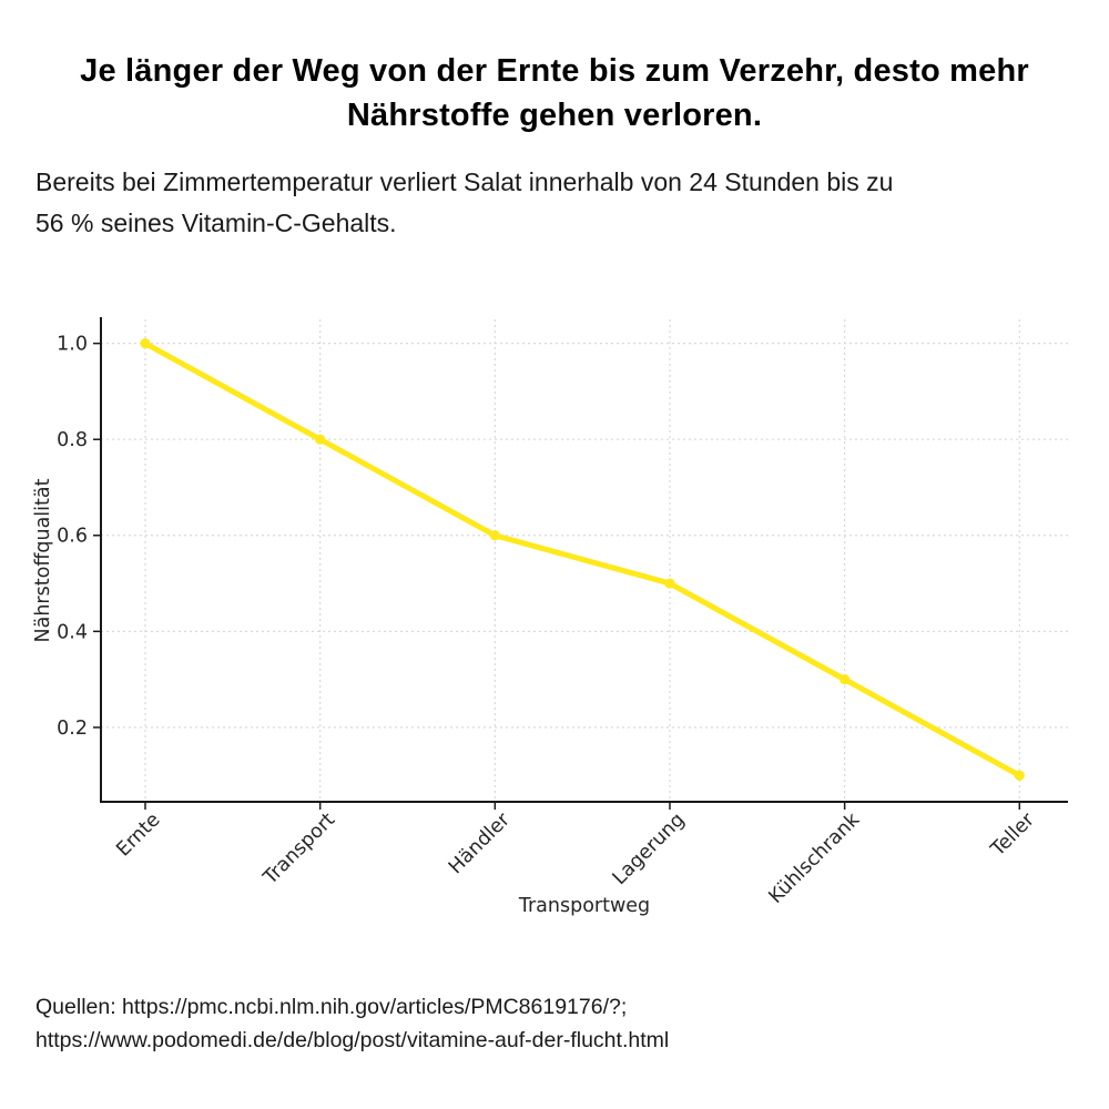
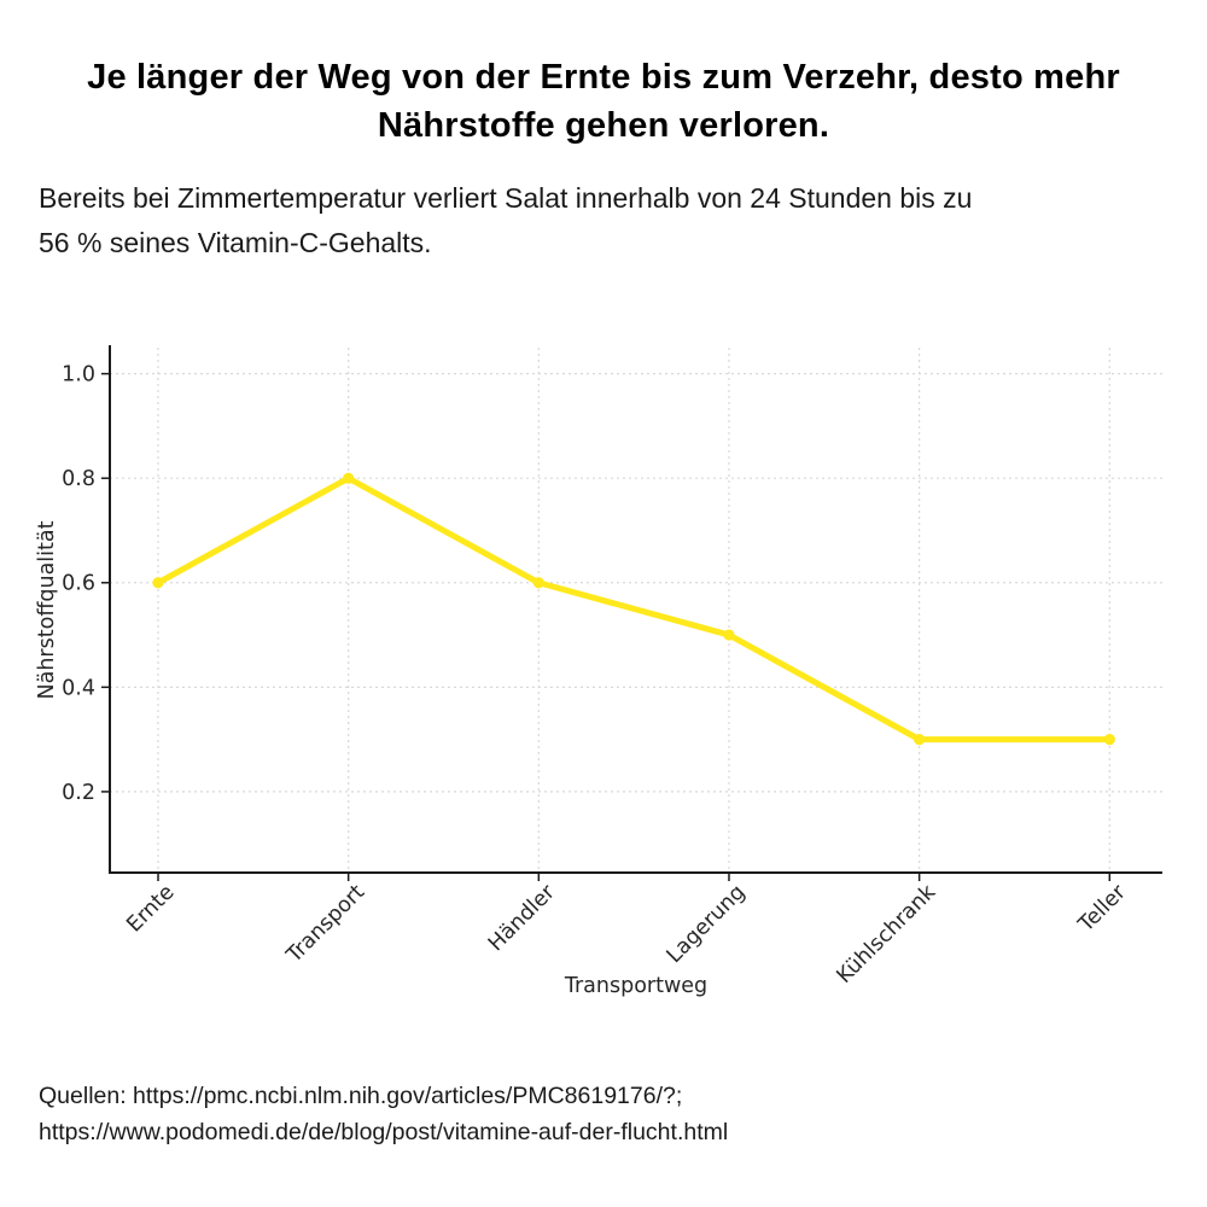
Ernte: 1.0 -> 0.6
Teller: 0.1 -> 0.3
